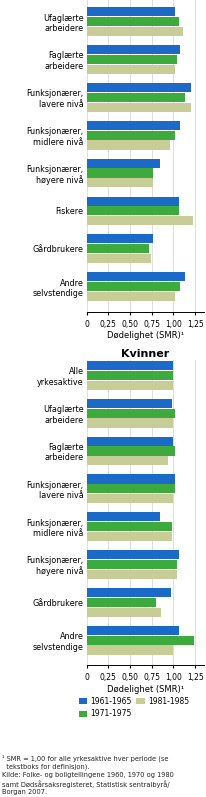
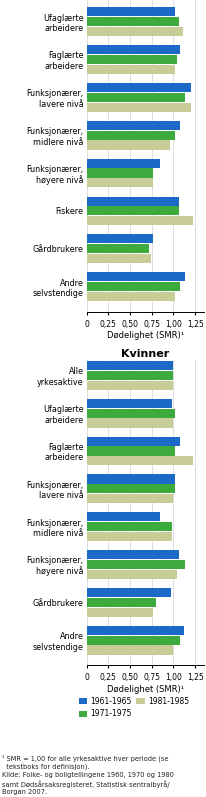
Kvinner/1961-1965/Faglærte arbeidere: 1,00 -> 1,08
Kvinner/1981-1985/Faglærte arbeidere: 0,94 -> 1,22
Kvinner/1971-1975/Funksjonærer, høyere nivå: 1,04 -> 1,13
Kvinner/1981-1985/Gårdbrukere: 0,86 -> 0,76
Kvinner/1961-1965/Andre selvstendige: 1,06 -> 1,12
Kvinner/1971-1975/Andre selvstendige: 1,24 -> 1,07
